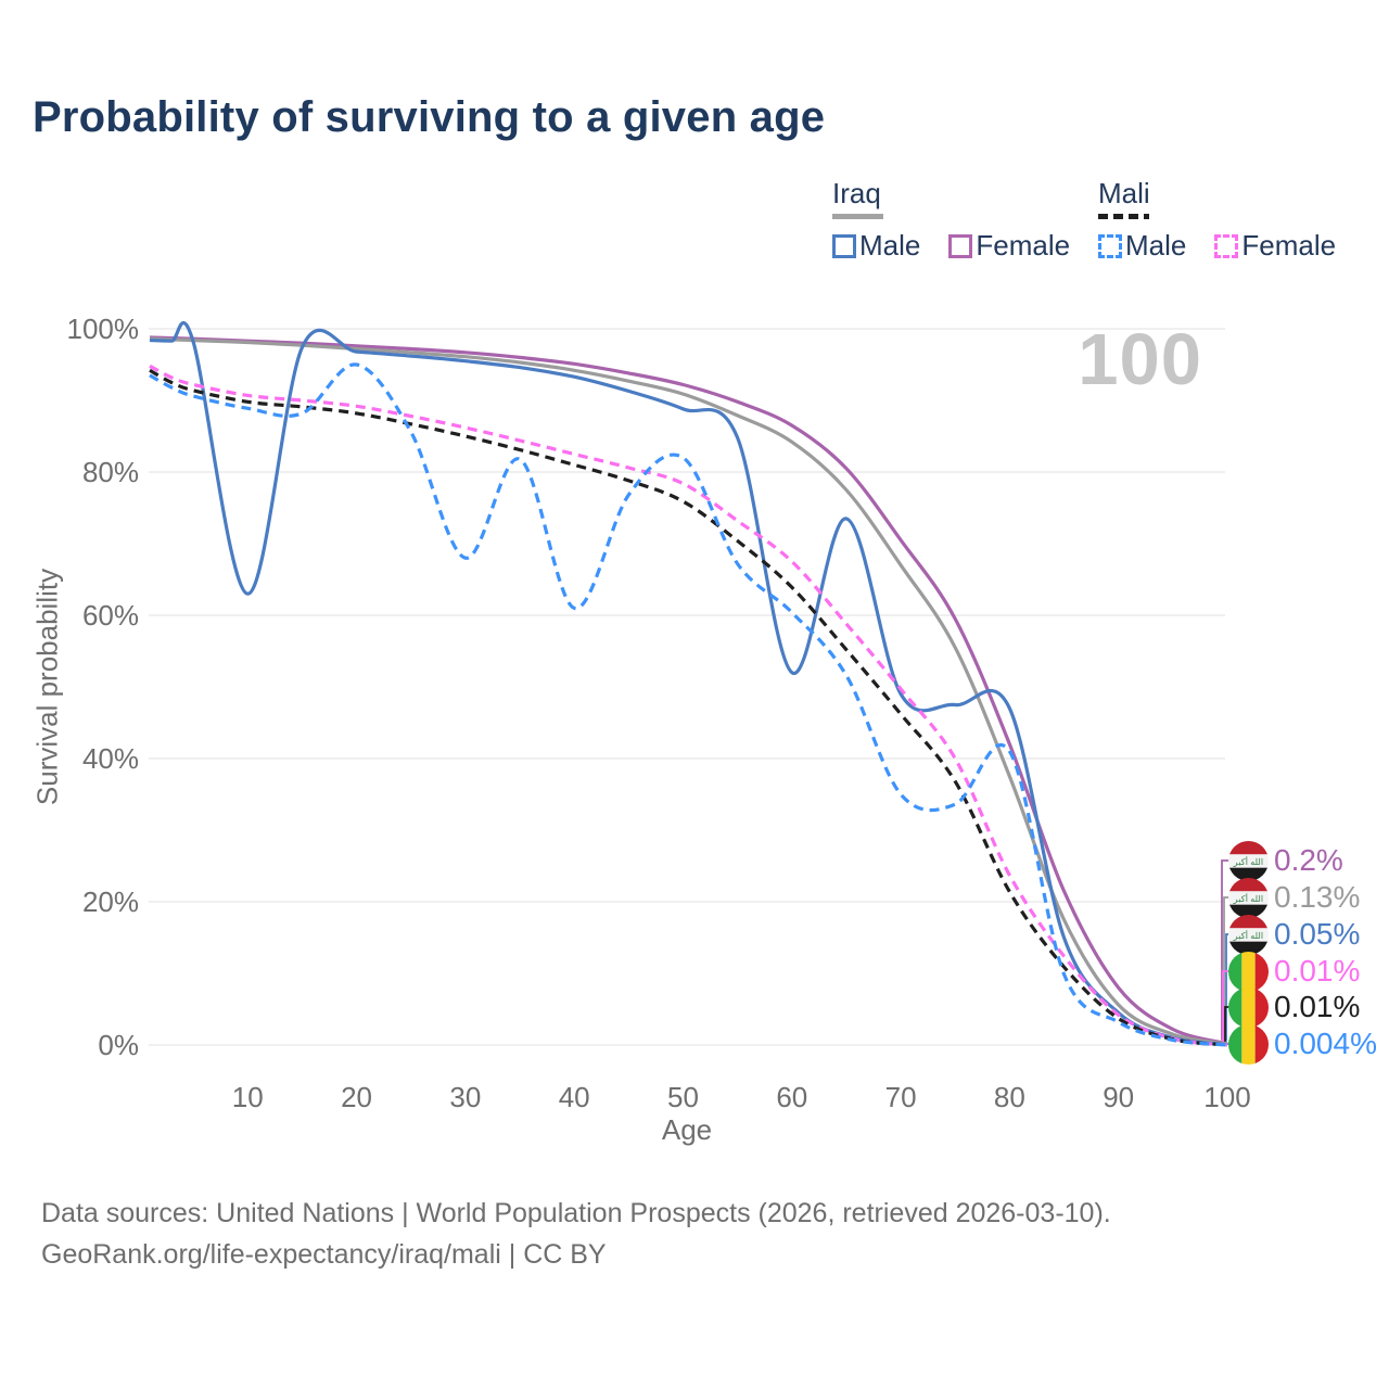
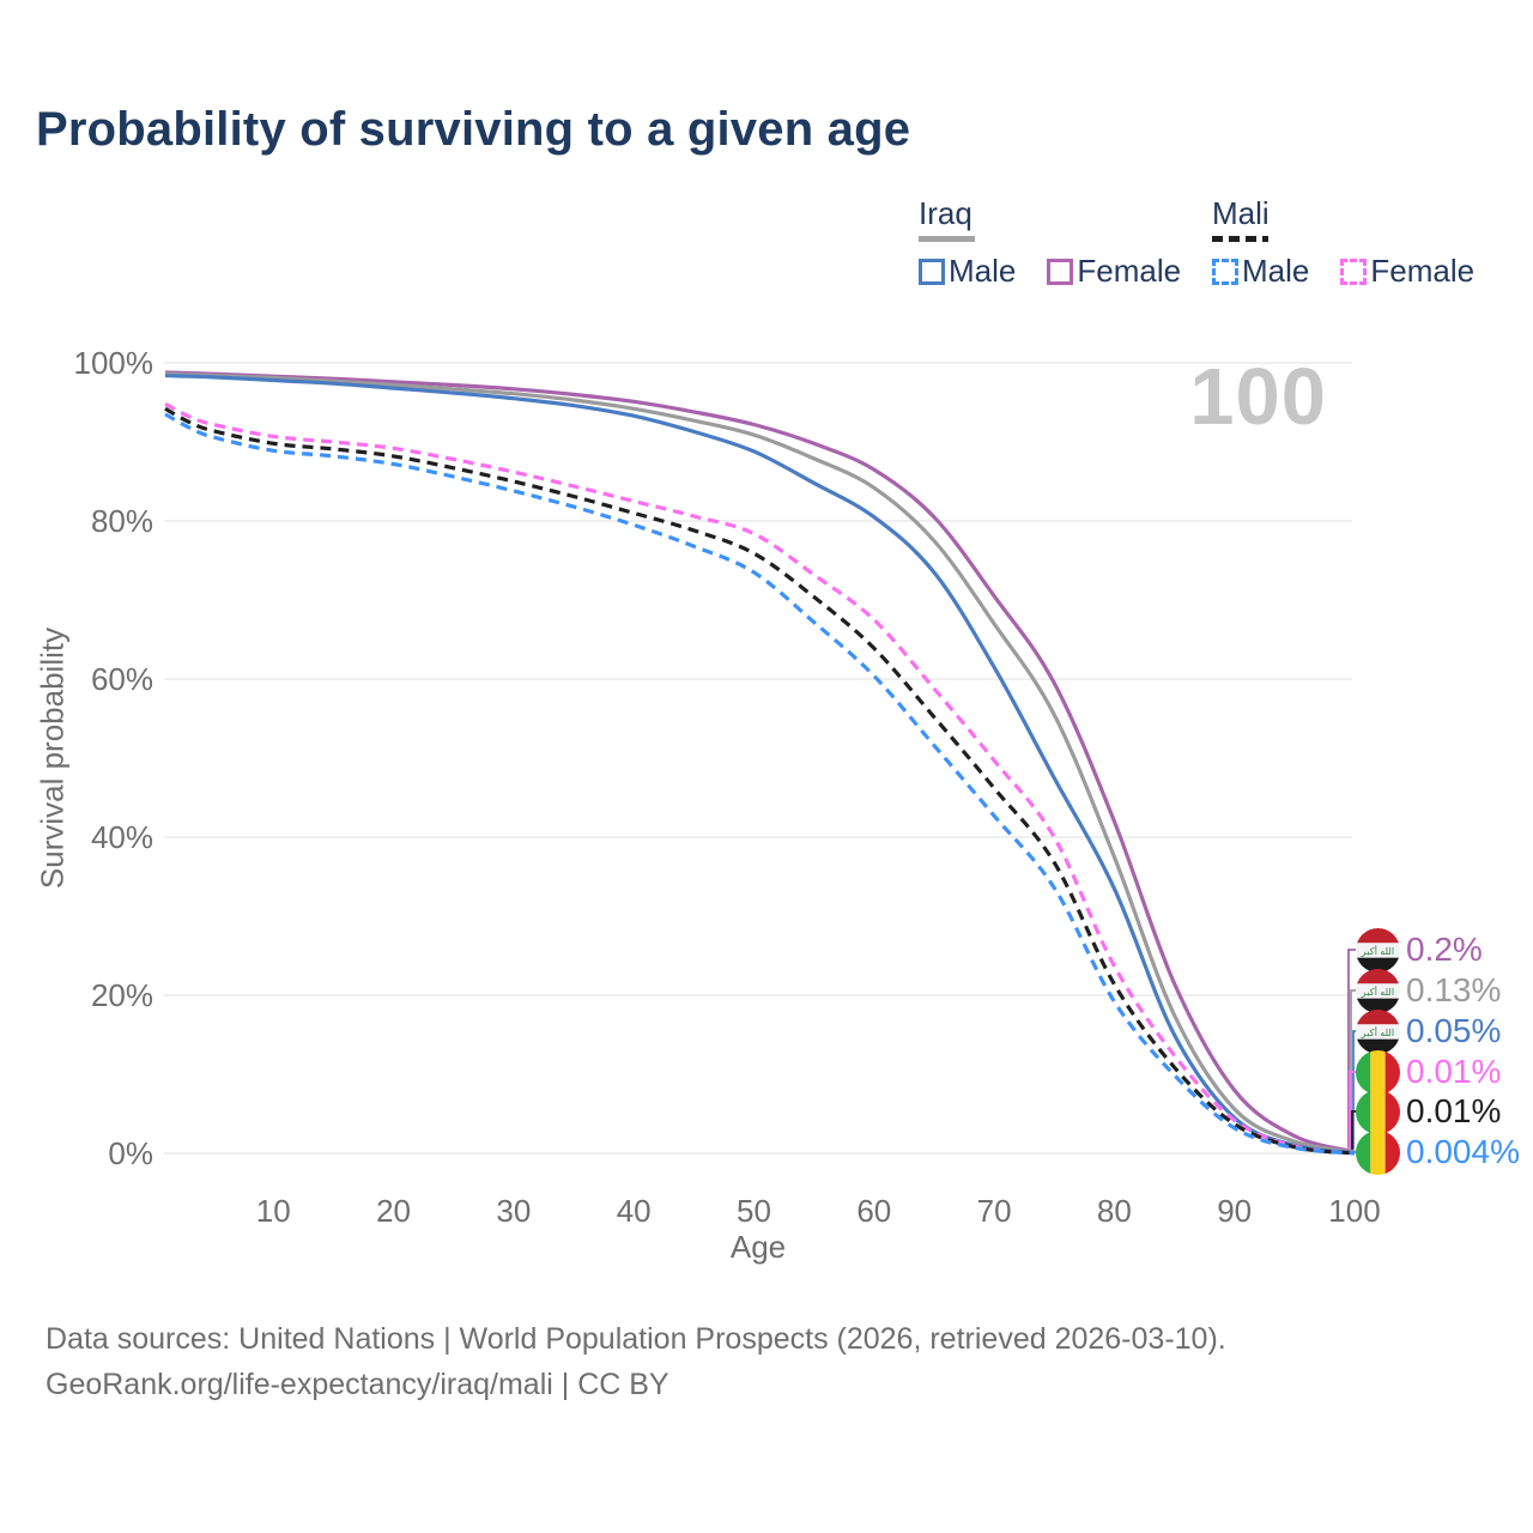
Iraq Male/10: 63% -> 98%
Mali Male/20: 95% -> 87%
Mali Male/30: 68% -> 84%
Mali Male/40: 61% -> 80%
Mali Male/50: 82% -> 74%
Iraq Male/60: 52% -> 80%
Iraq Male/70: 49% -> 62%
Mali Male/70: 35% -> 43%
Iraq Male/80: 47% -> 34%
Mali Male/80: 41% -> 19%
